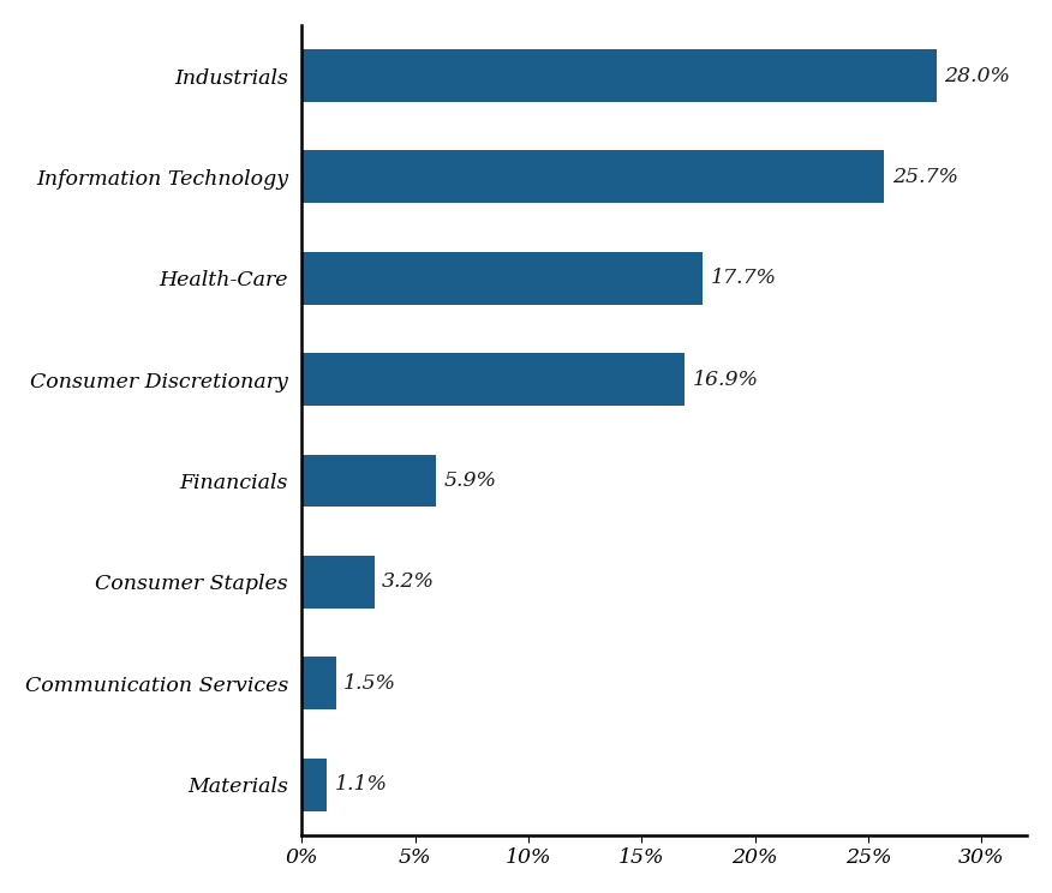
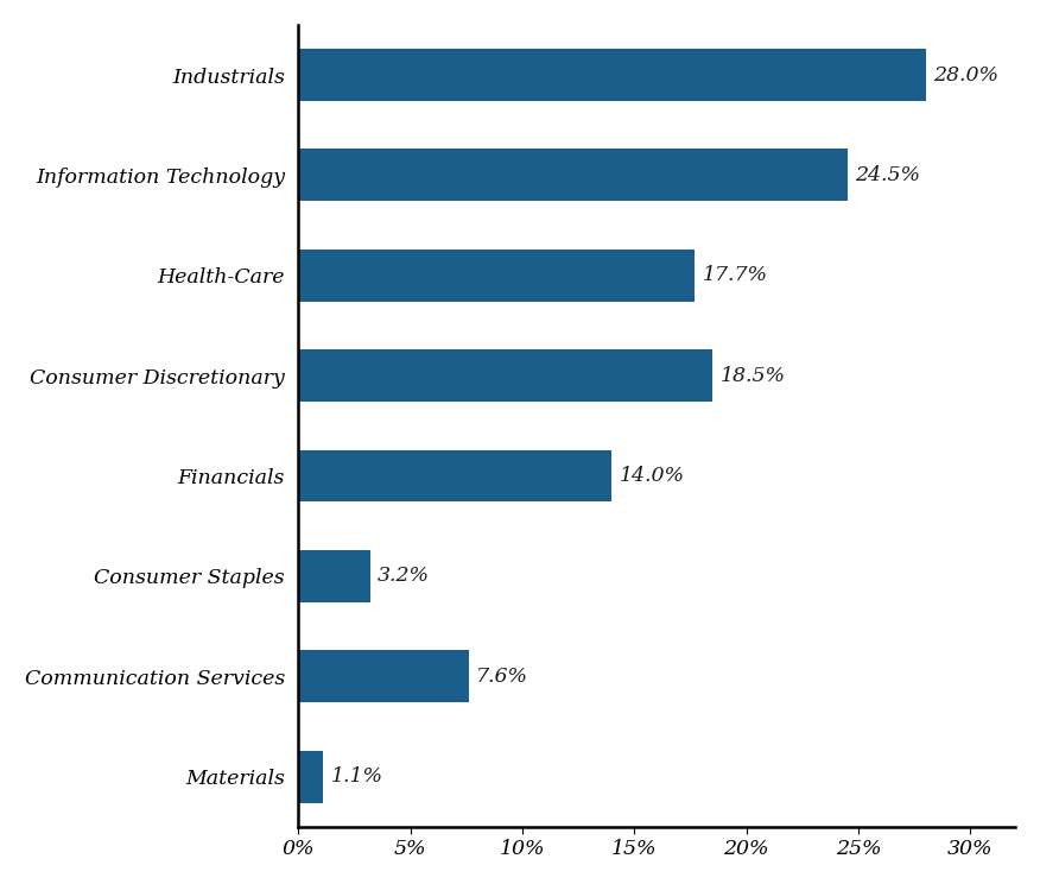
Information Technology: 25.7% -> 24.5%
Consumer Discretionary: 16.9% -> 18.5%
Financials: 5.9% -> 14.0%
Communication Services: 1.5% -> 7.6%
